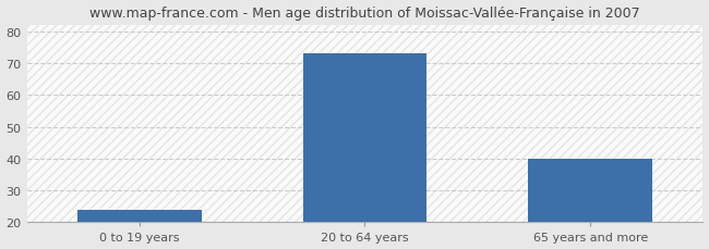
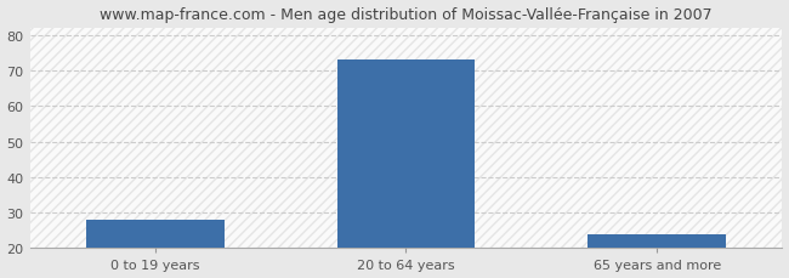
0 to 19 years: 24 -> 28
65 years and more: 40 -> 24
